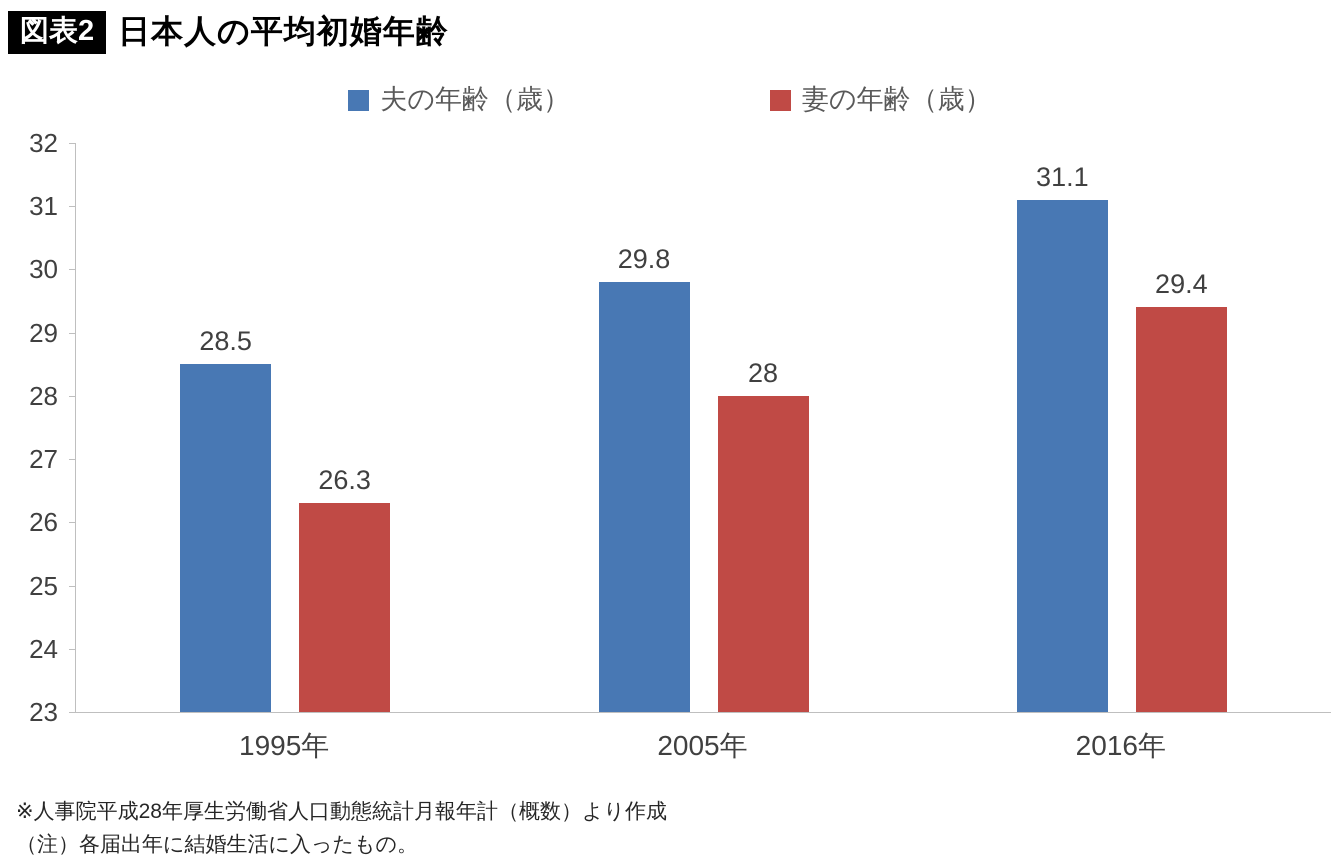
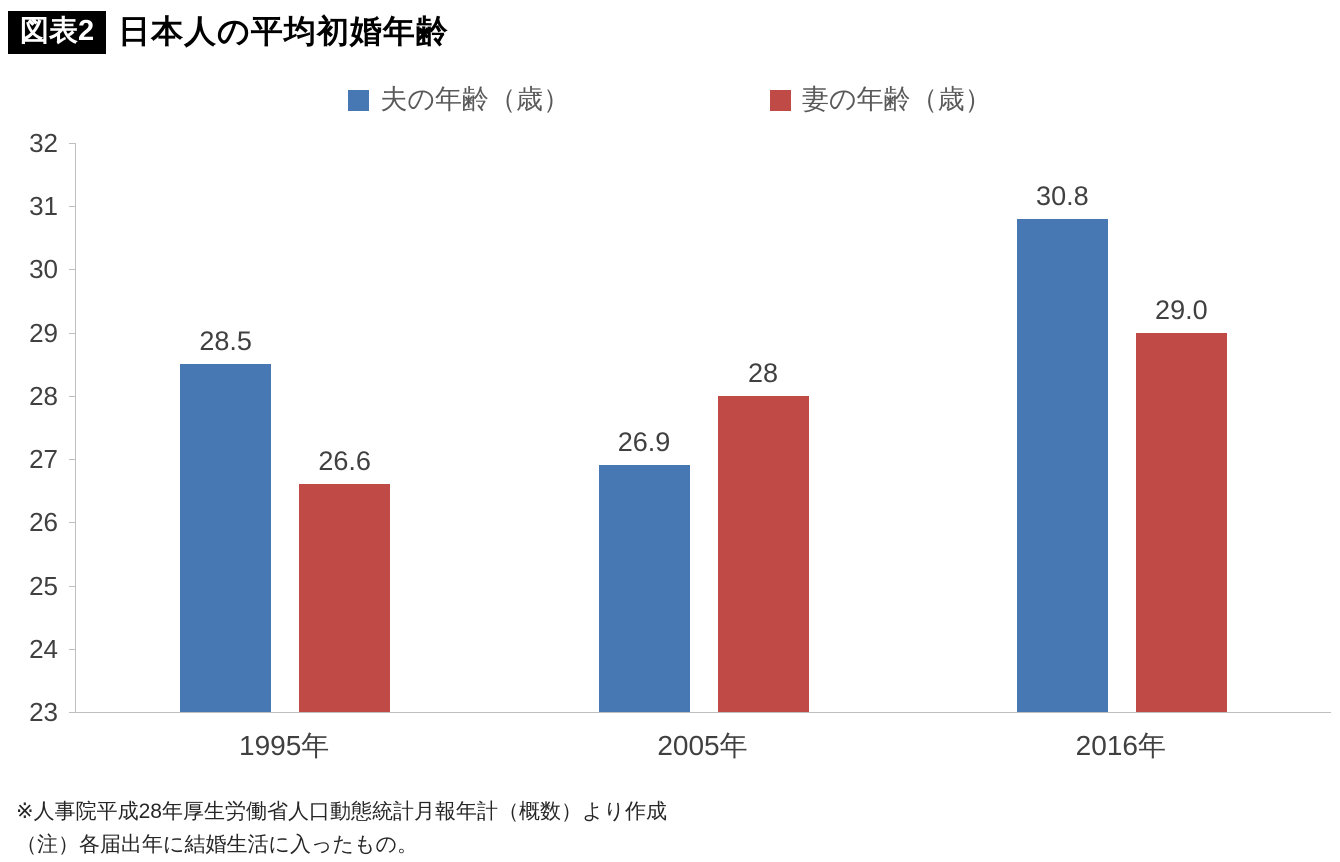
妻の年齢（歳）/1995年: 26.3 -> 26.6
夫の年齢（歳）/2005年: 29.8 -> 26.9
夫の年齢（歳）/2016年: 31.1 -> 30.8
妻の年齢（歳）/2016年: 29.4 -> 29.0
